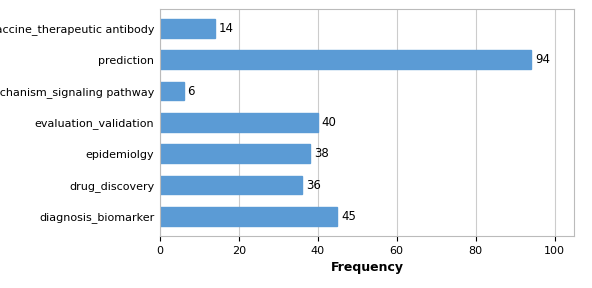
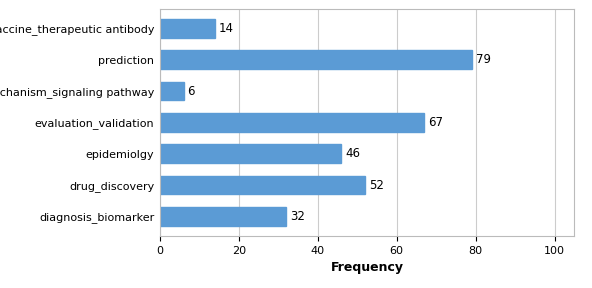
prediction: 94 -> 79
evaluation_validation: 40 -> 67
epidemiolgy: 38 -> 46
drug_discovery: 36 -> 52
diagnosis_biomarker: 45 -> 32
